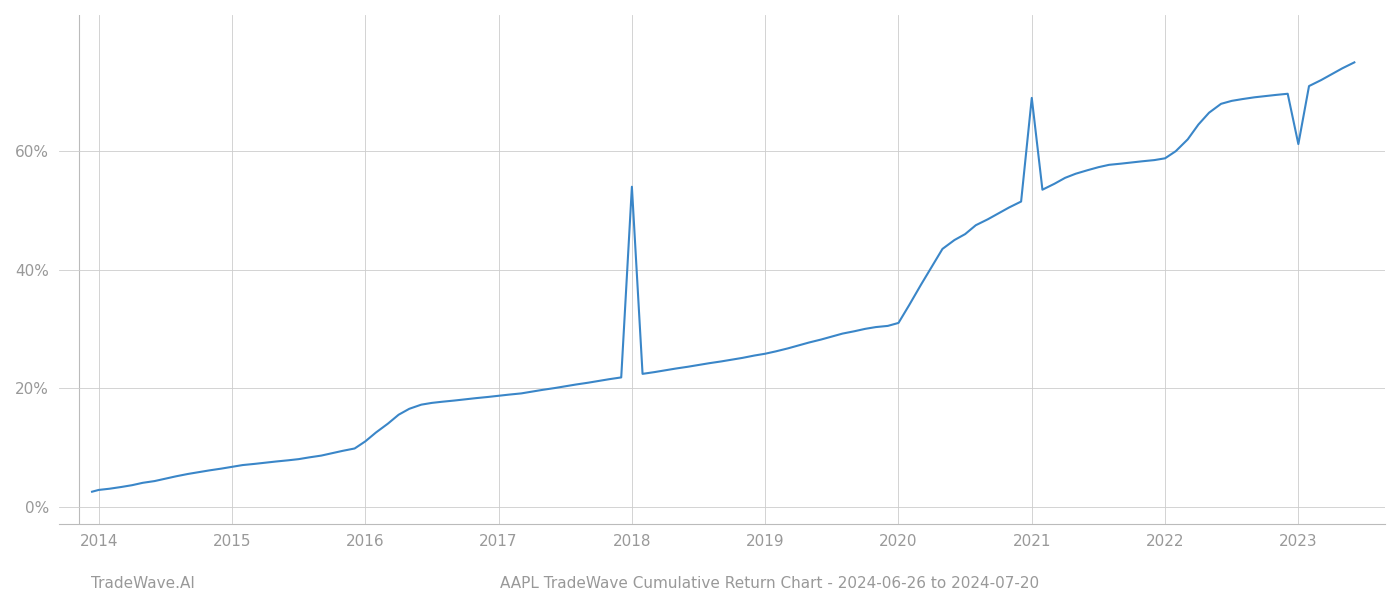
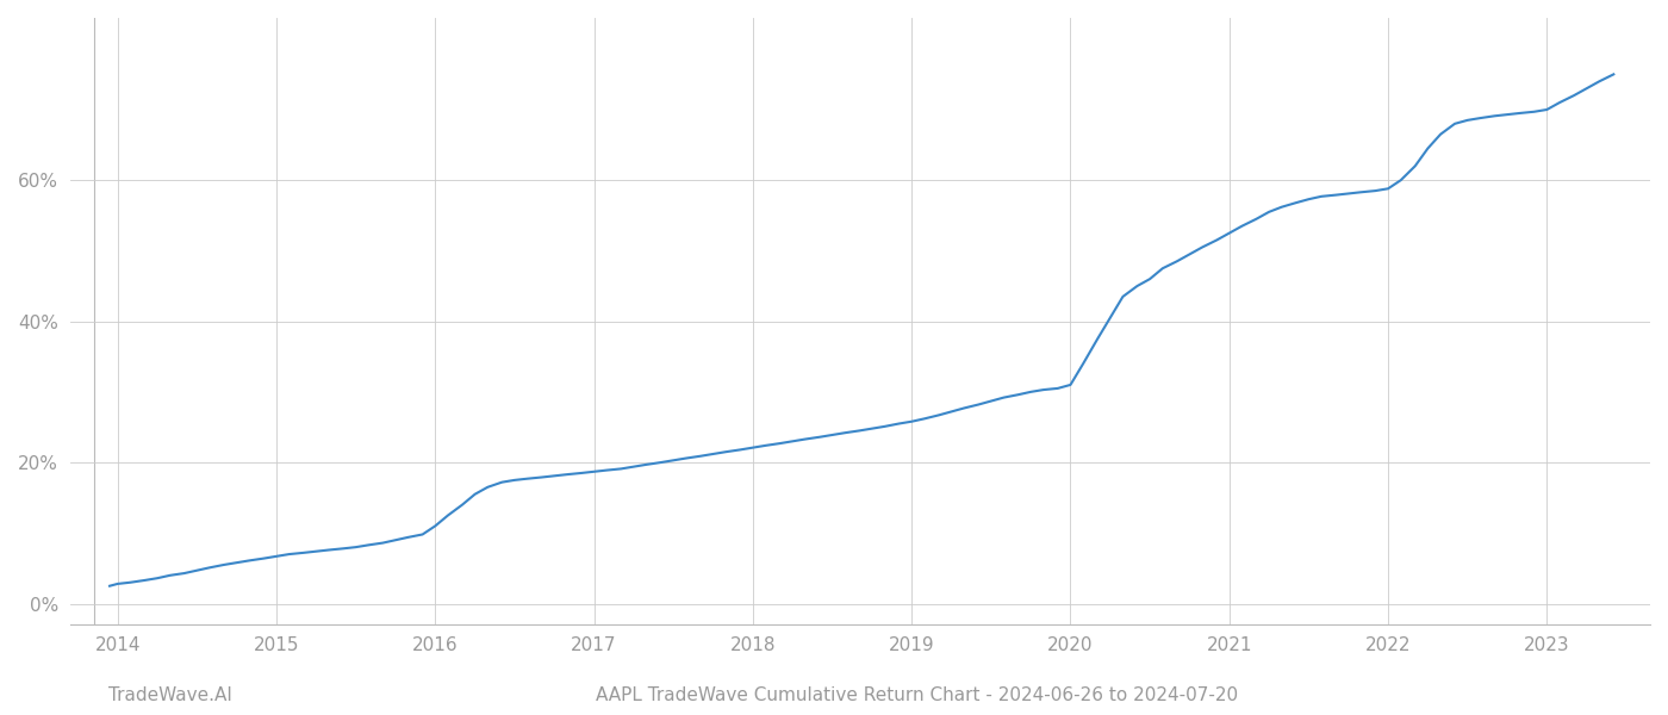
2018: 54.0% -> 22.1%
2021: 69.0% -> 52.5%
2023: 61.2% -> 70.0%
